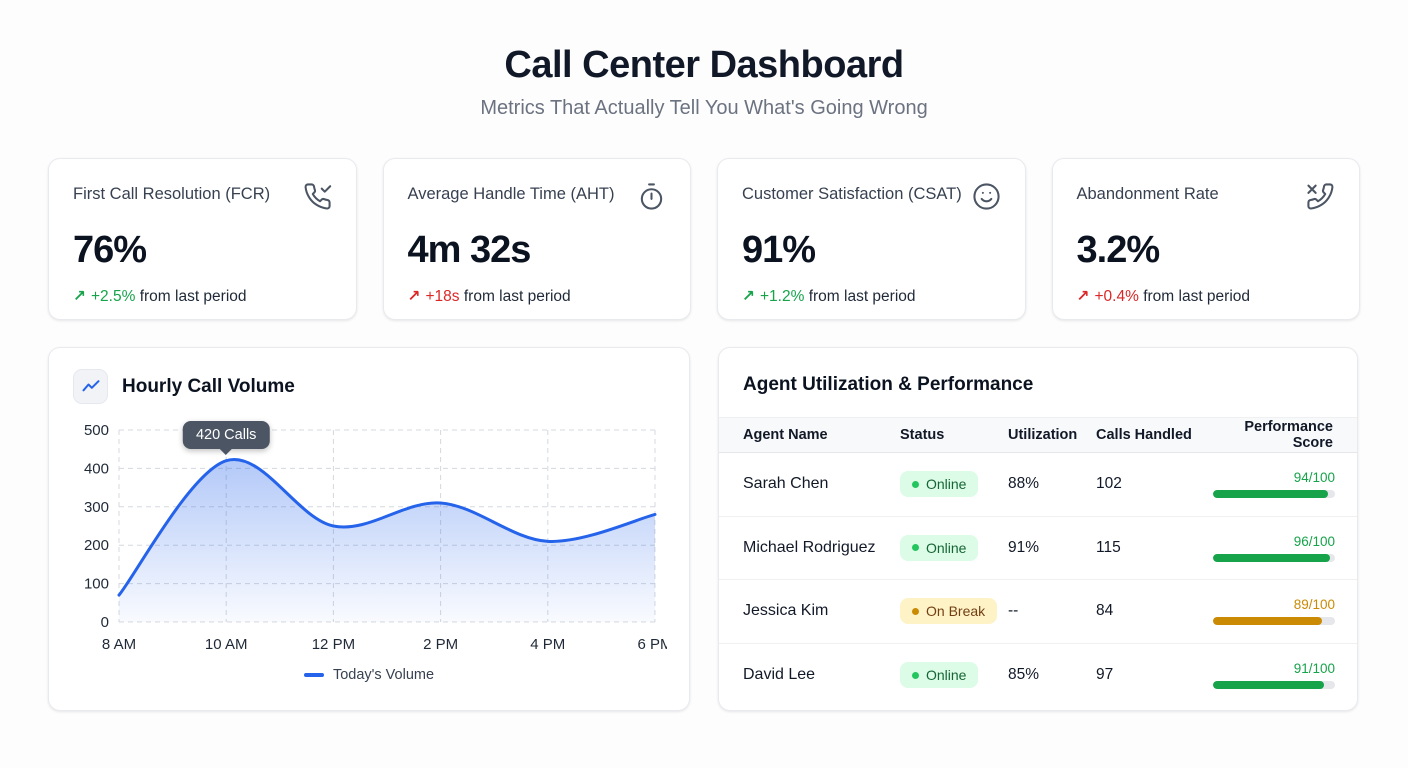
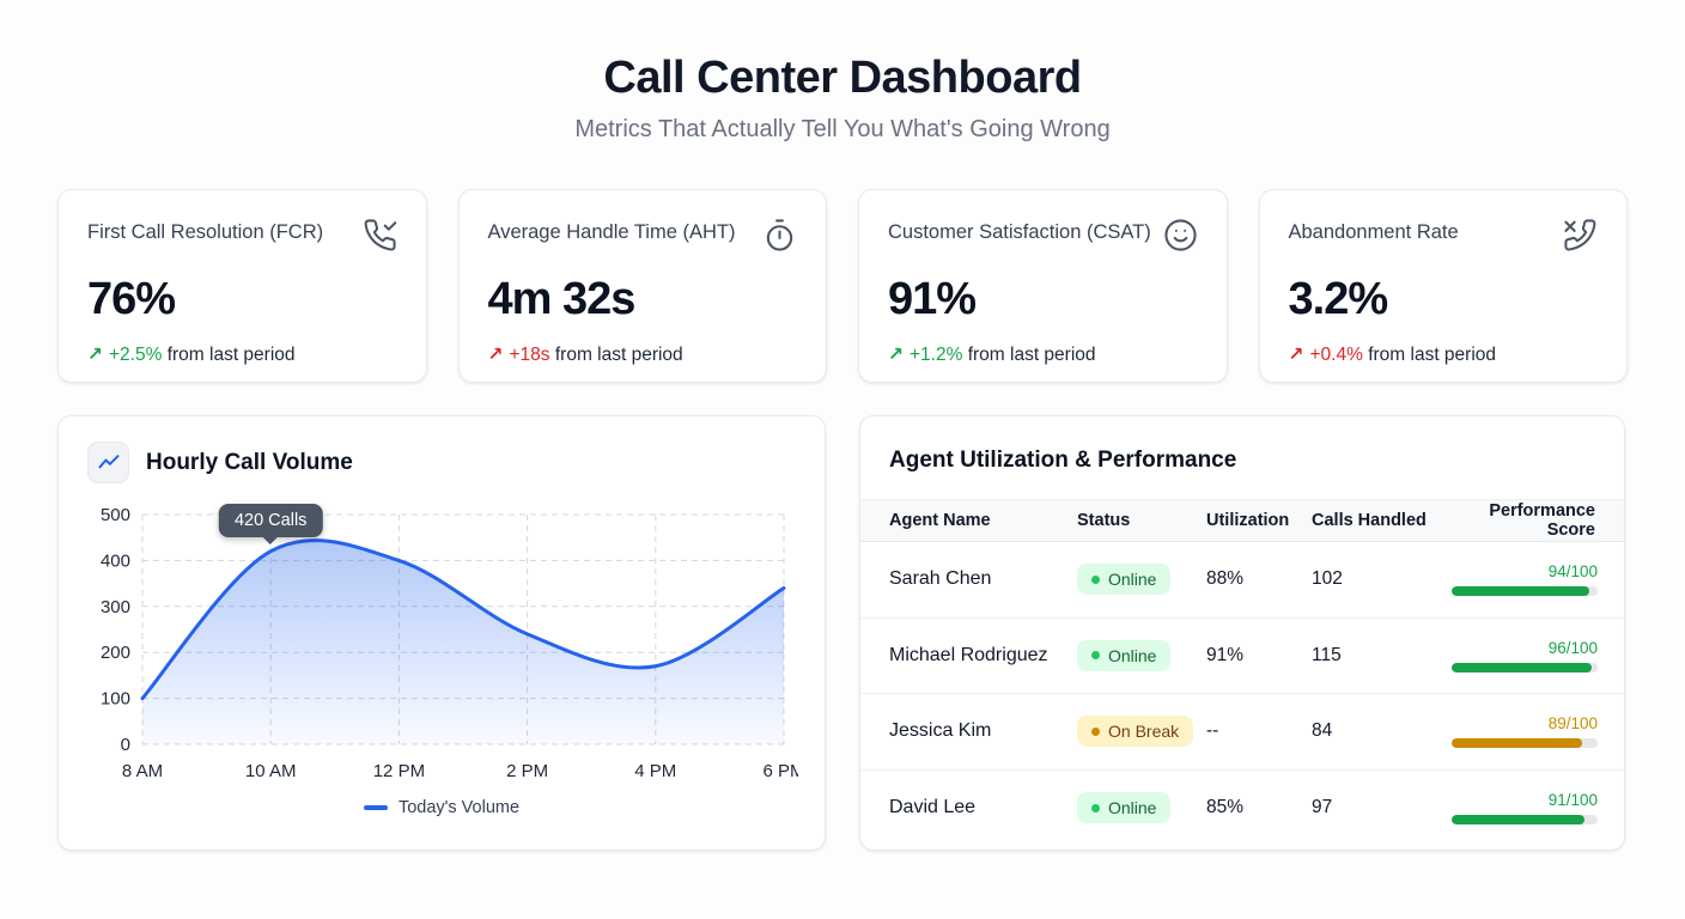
8 AM: 70 -> 100
12 PM: 250 -> 400
2 PM: 310 -> 240
4 PM: 210 -> 170
6 PM: 280 -> 340
